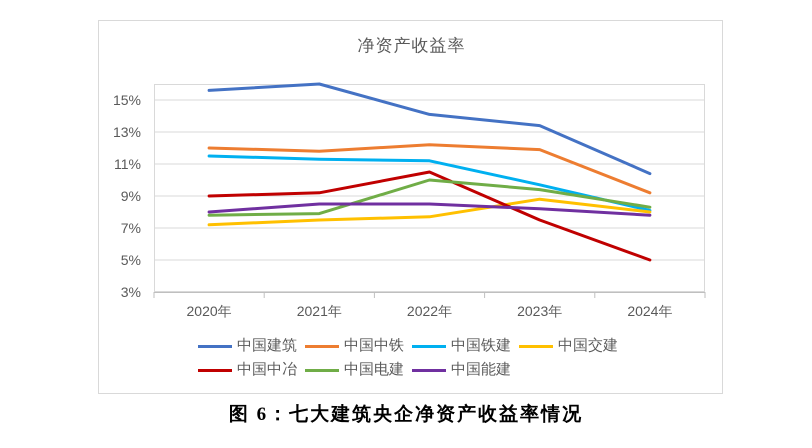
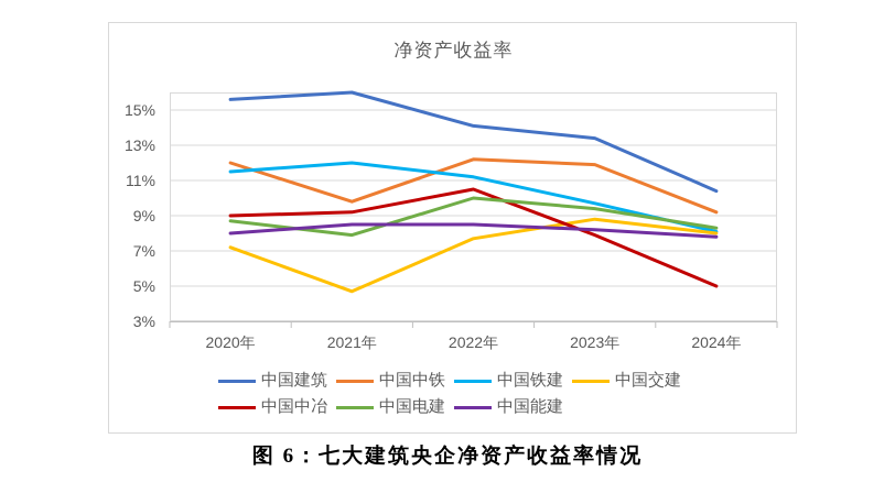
中国电建/2020年: 7.8% -> 8.7%
中国中铁/2021年: 11.8% -> 9.8%
中国铁建/2021年: 11.3% -> 12.0%
中国交建/2021年: 7.5% -> 4.7%
中国中冶/2023年: 7.5% -> 7.9%
